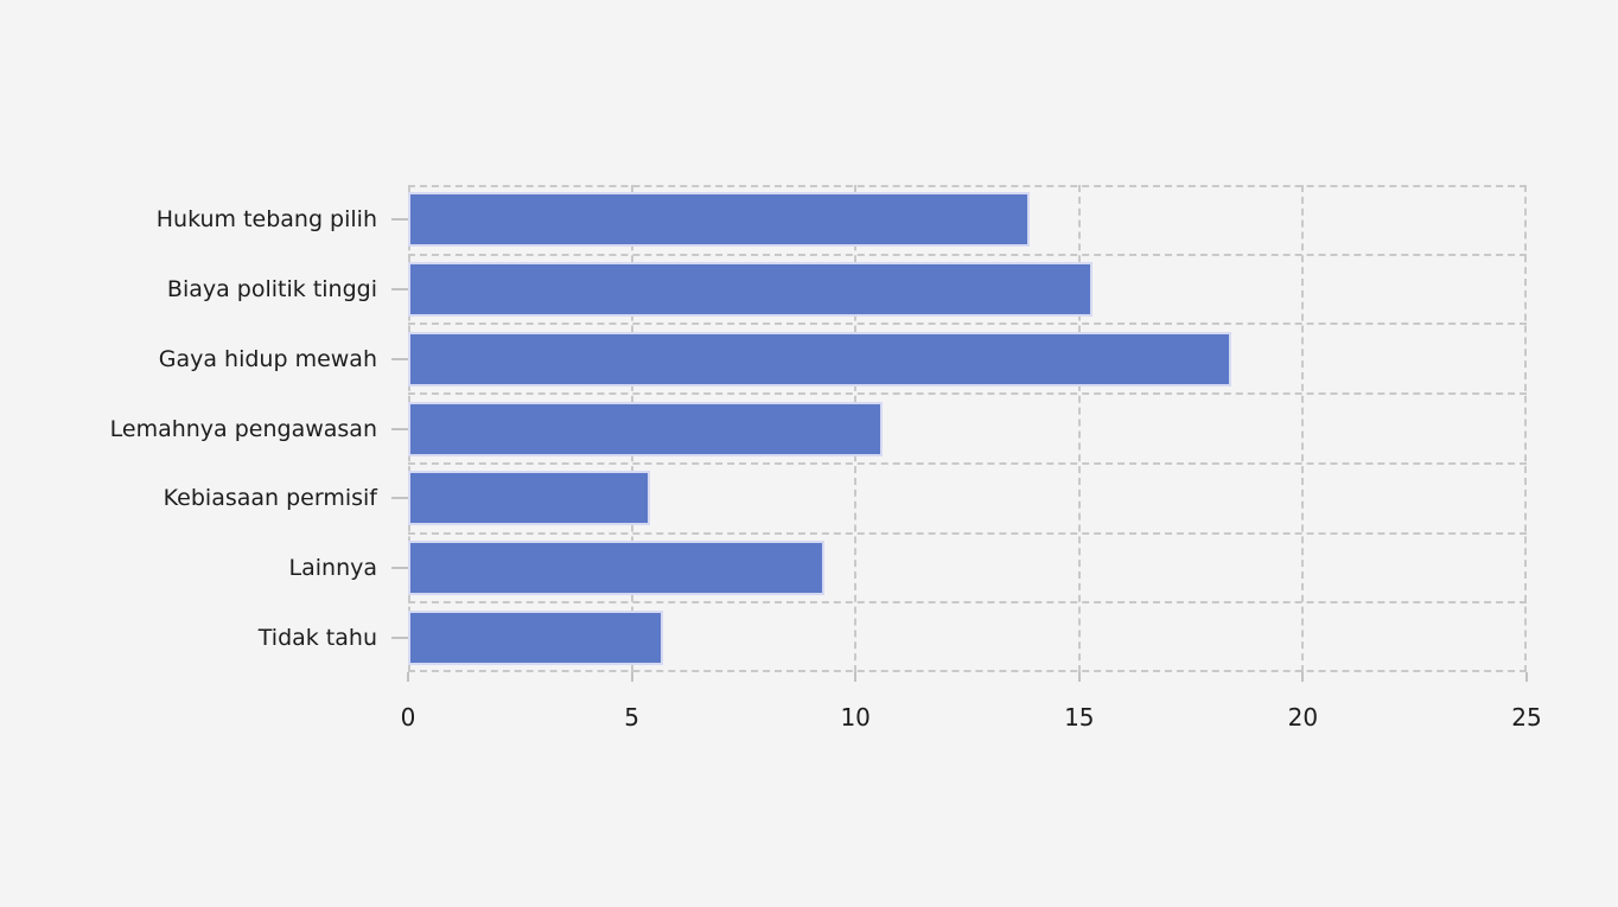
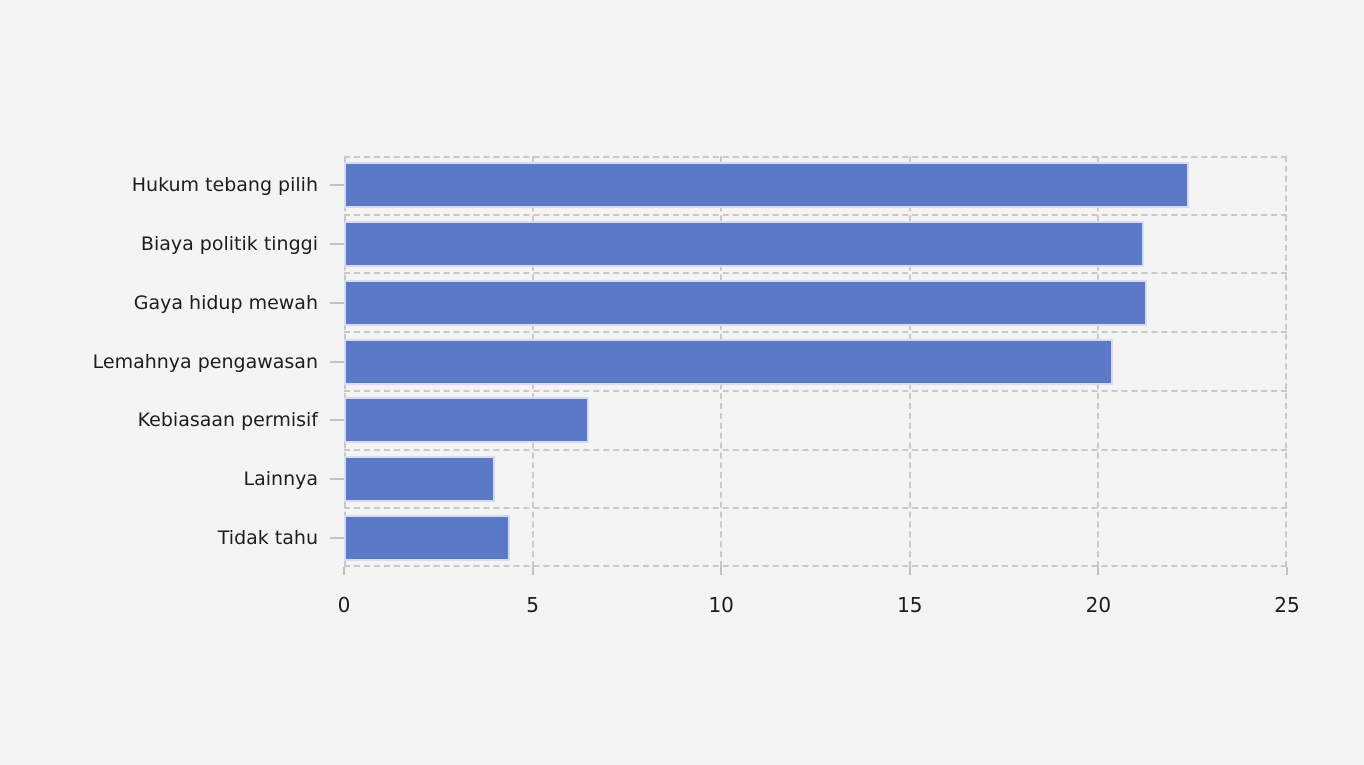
Hukum tebang pilih: 13.9 -> 22.4
Biaya politik tinggi: 15.3 -> 21.2
Gaya hidup mewah: 18.4 -> 21.3
Lemahnya pengawasan: 10.6 -> 20.4
Kebiasaan permisif: 5.4 -> 6.5
Lainnya: 9.3 -> 4.0
Tidak tahu: 5.7 -> 4.4
